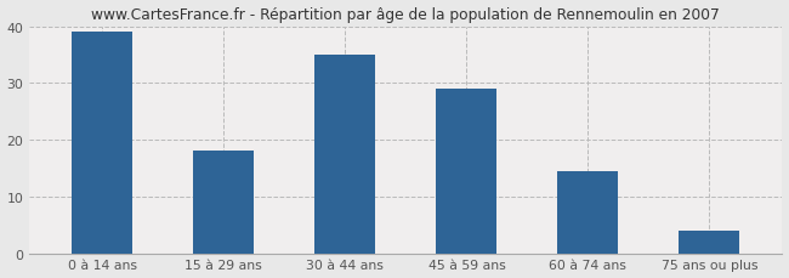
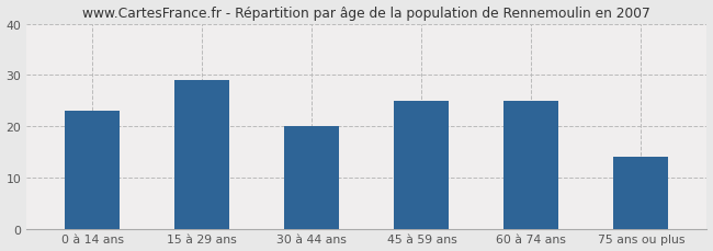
0 à 14 ans: 39.0 -> 23.0
15 à 29 ans: 18.0 -> 29.0
30 à 44 ans: 35.0 -> 20.0
45 à 59 ans: 29.0 -> 25.0
60 à 74 ans: 14.5 -> 25.0
75 ans ou plus: 4.0 -> 14.0
